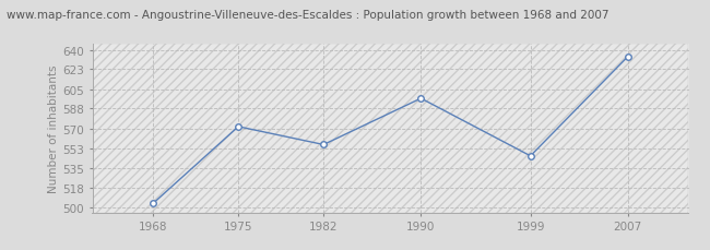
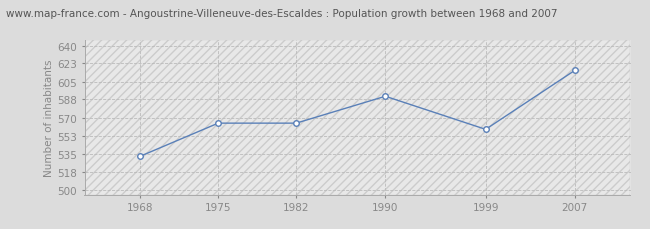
1968: 504 -> 533
1975: 572 -> 565
1982: 556 -> 565
1990: 597 -> 591
1999: 546 -> 559
2007: 634 -> 616
